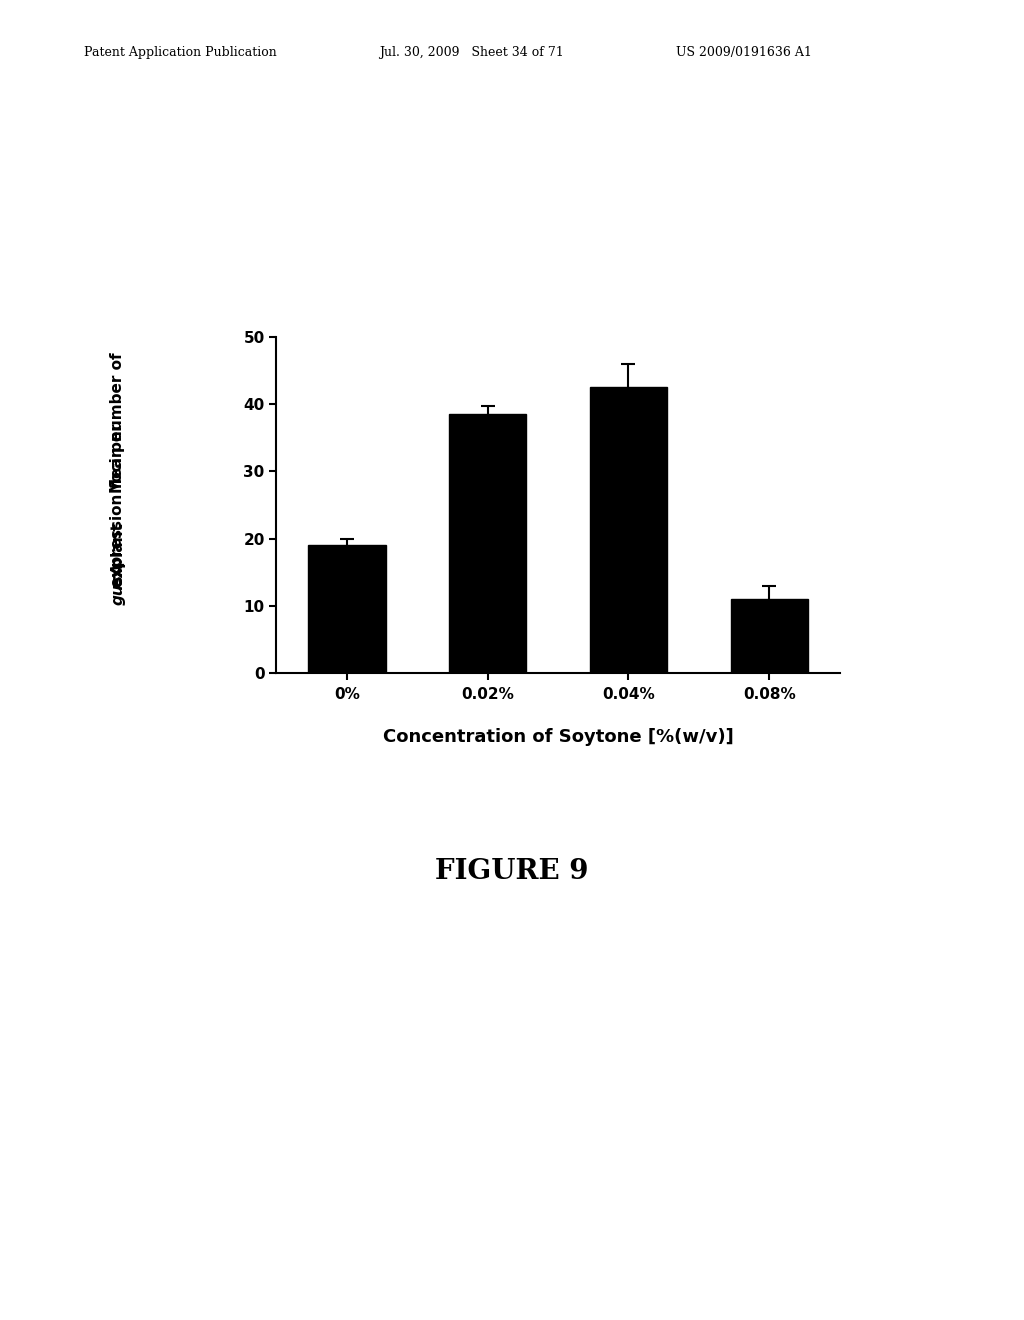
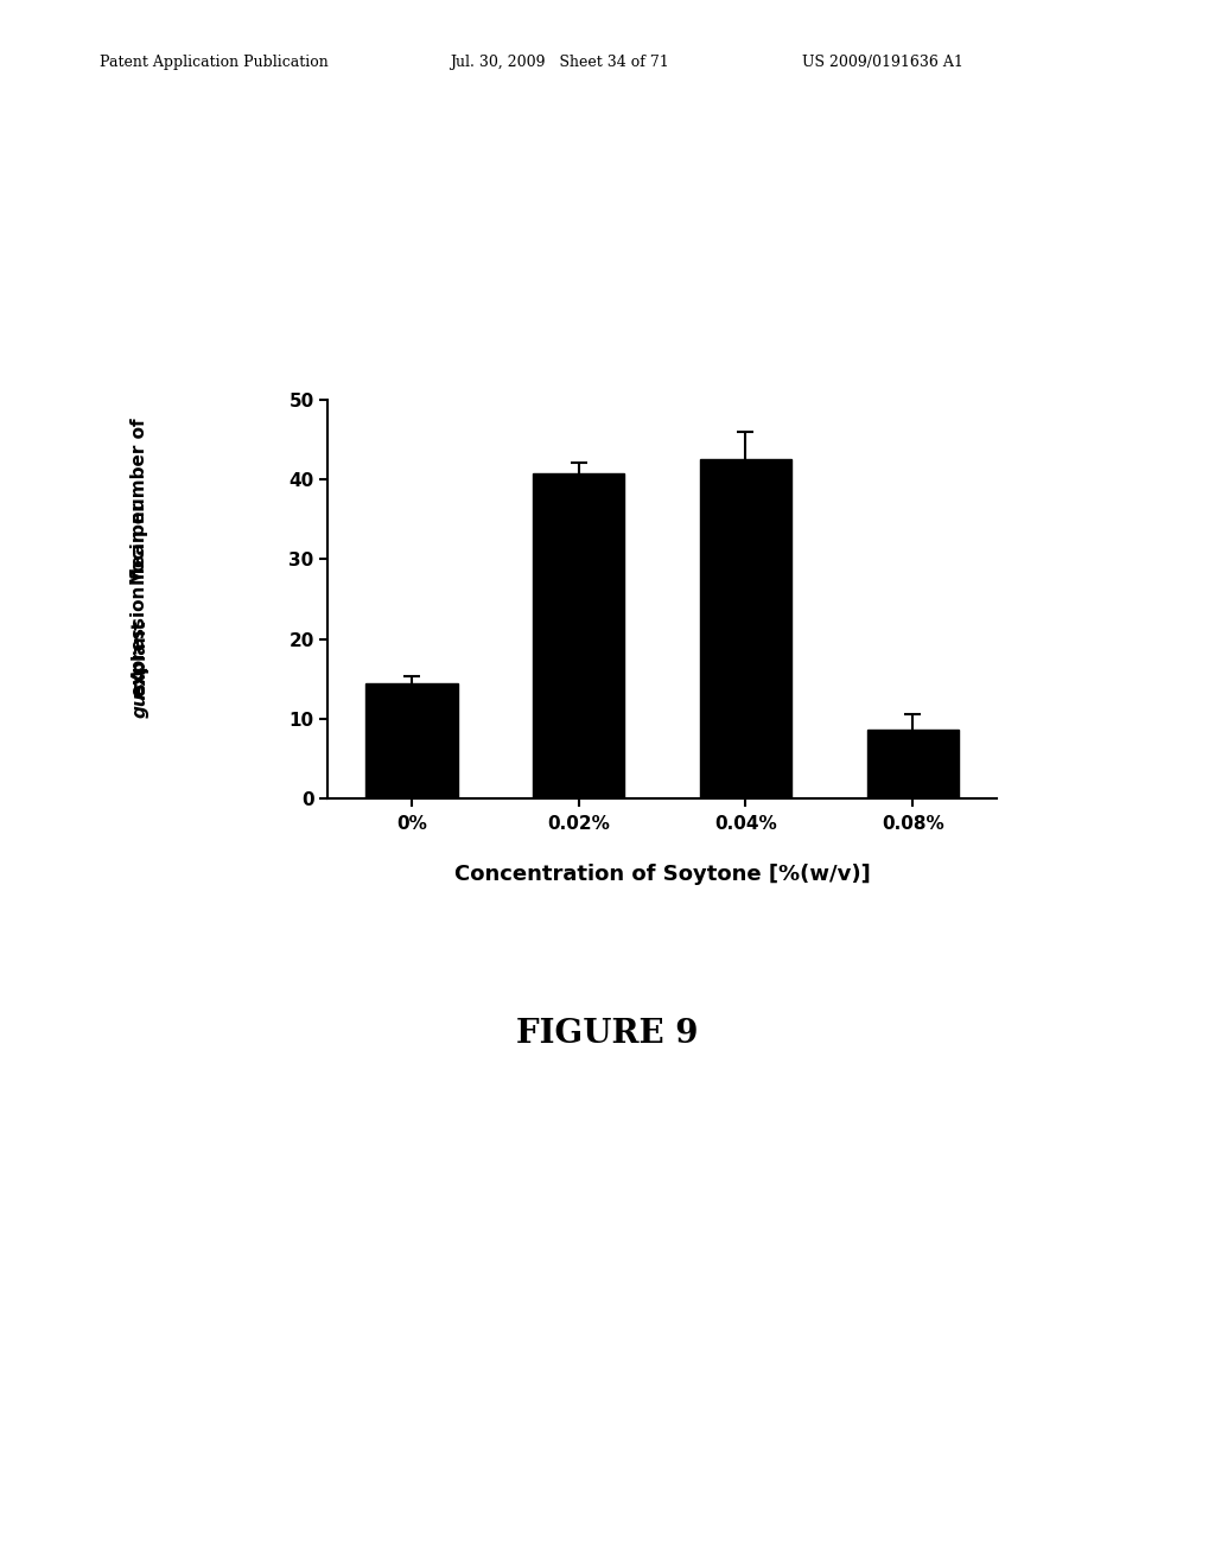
0%: 19.0 -> 14.4
0.02%: 38.5 -> 40.8
0.08%: 11.0 -> 8.6
